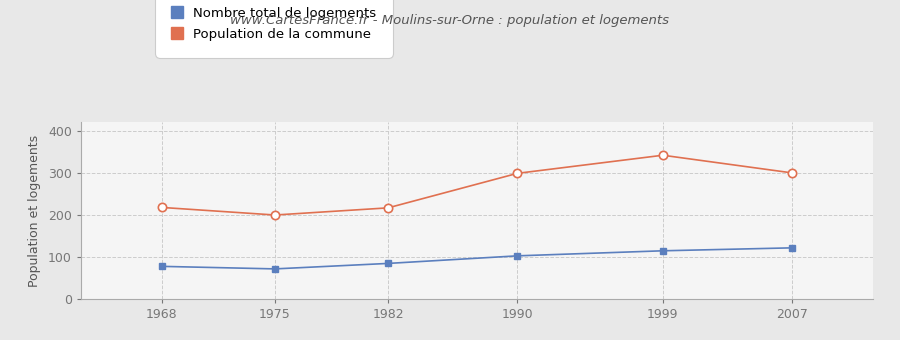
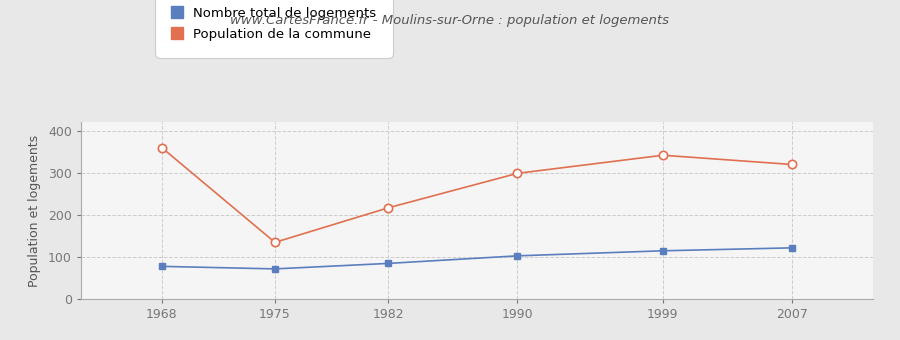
Population de la commune/1968: 218 -> 360
Population de la commune/1975: 200 -> 135
Population de la commune/2007: 300 -> 320
